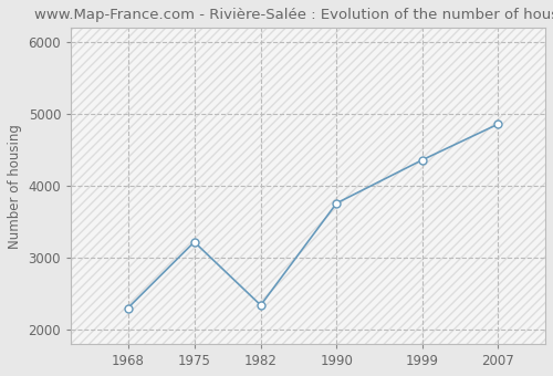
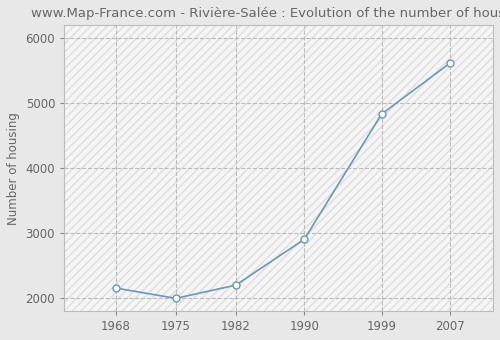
1968: 2300 -> 2150
1975: 3220 -> 2000
1982: 2340 -> 2200
1990: 3760 -> 2900
1999: 4360 -> 4830
2007: 4860 -> 5620
